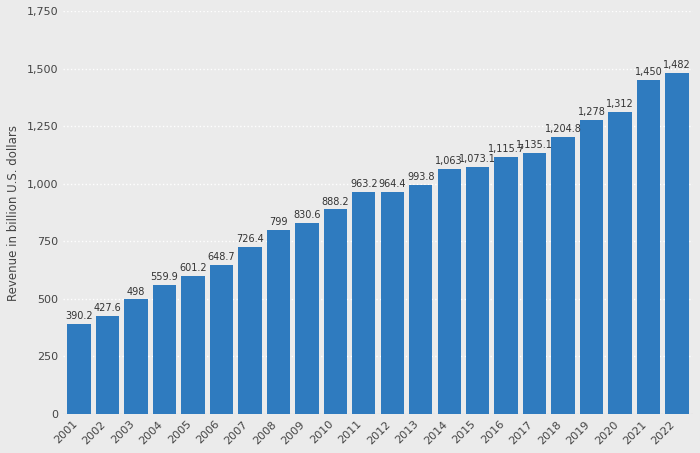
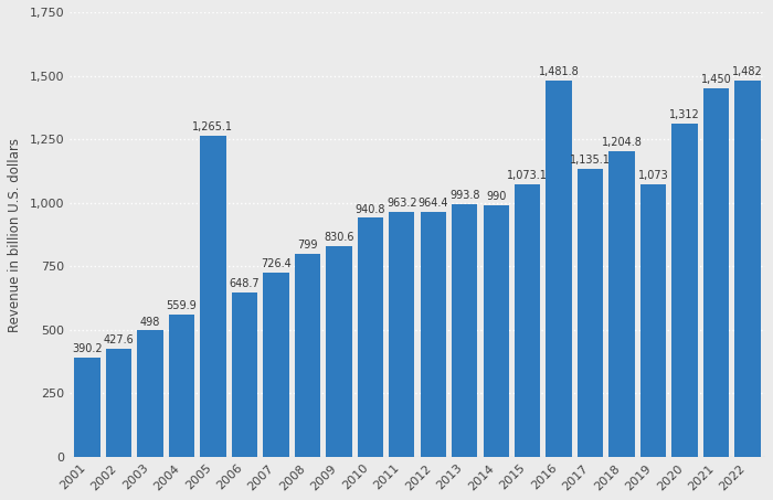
2005: 601.2 -> 1,265.1
2010: 888.2 -> 940.8
2014: 1,063 -> 990
2016: 1,115.7 -> 1,481.8
2019: 1,278 -> 1,073
